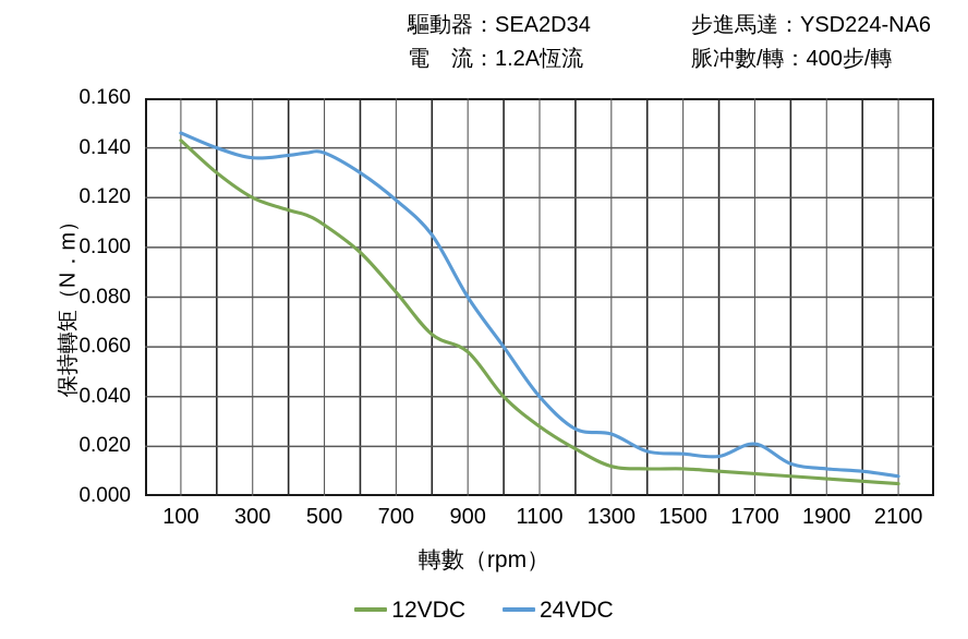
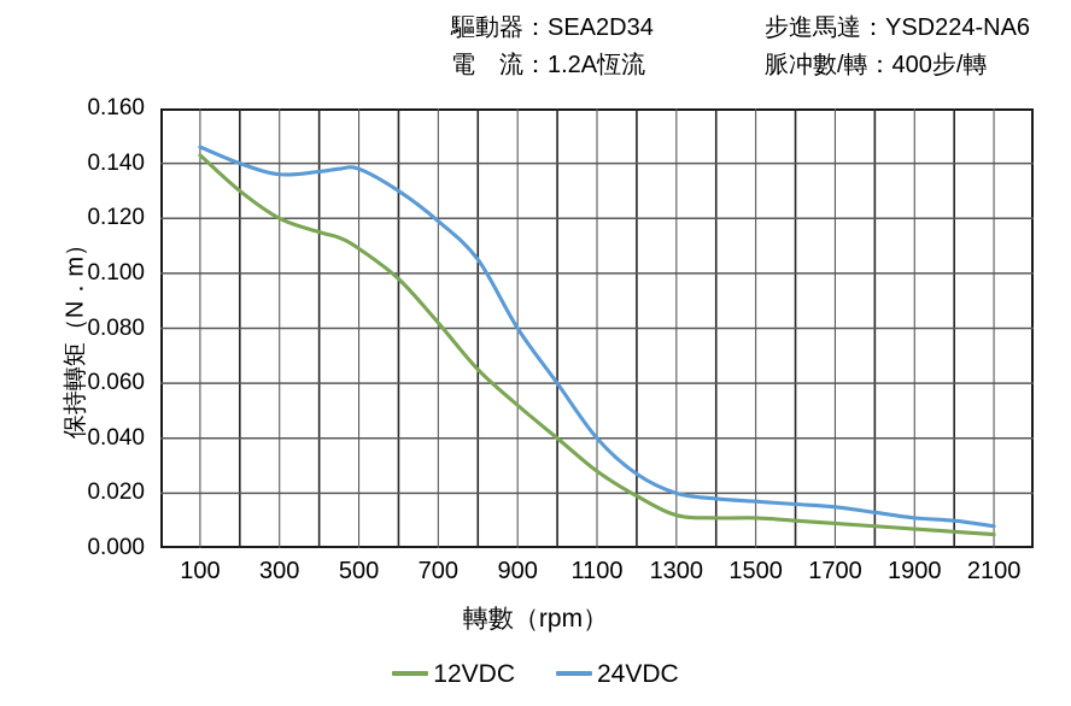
12VDC/900: 0.058 -> 0.052
24VDC/1300: 0.025 -> 0.020
24VDC/1700: 0.021 -> 0.015
